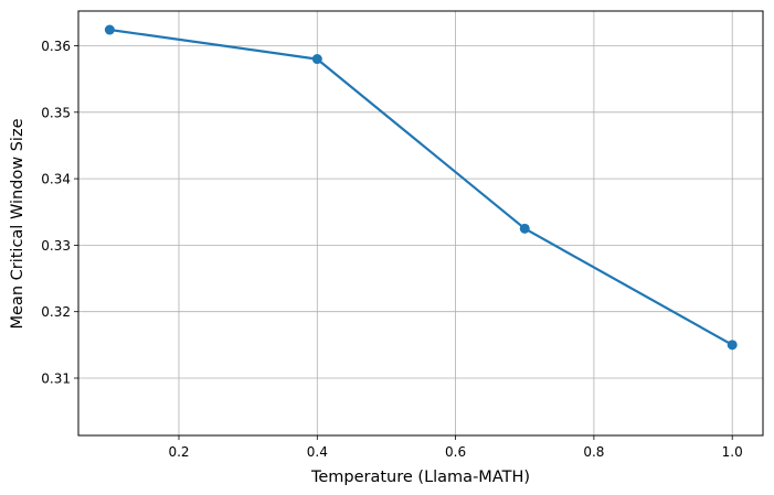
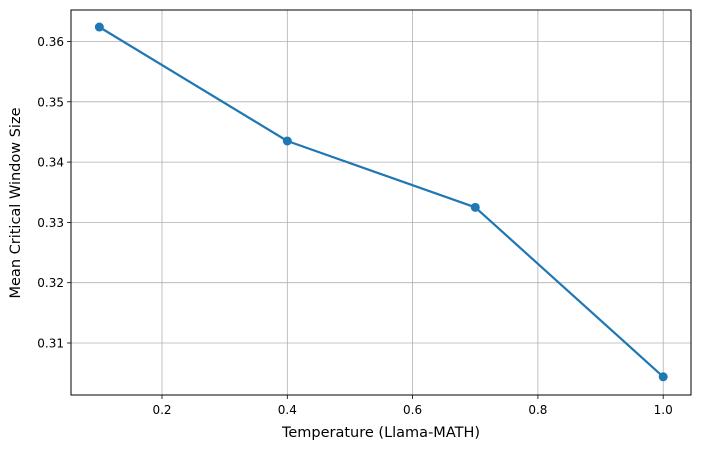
0.4: 0.358 -> 0.344
1.0: 0.315 -> 0.304
